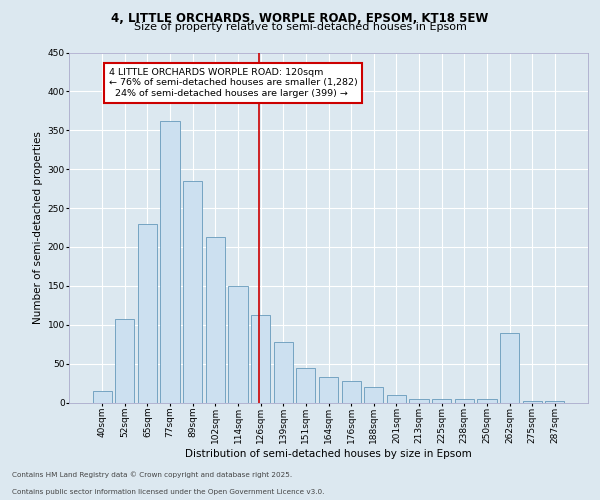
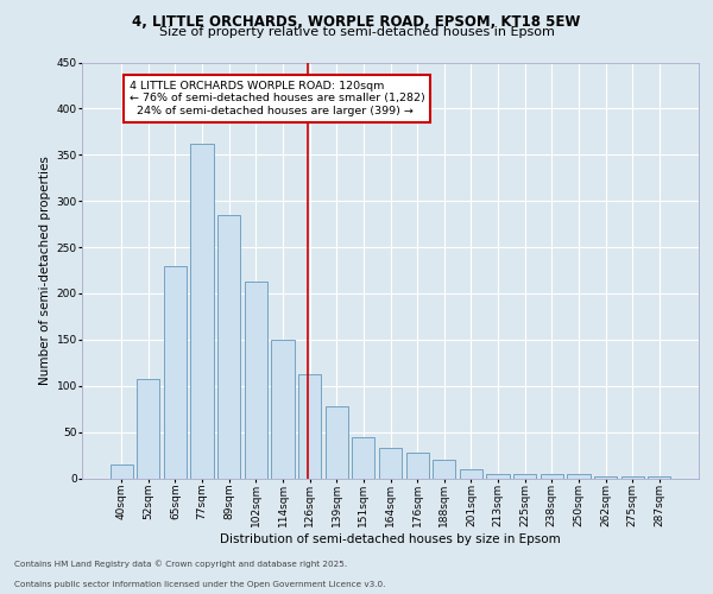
262sqm: 90 -> 2
